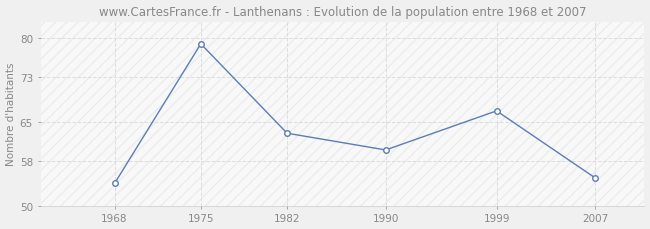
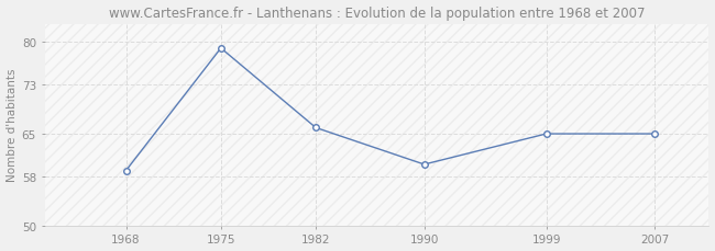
1968: 54 -> 59
1982: 63 -> 66
1999: 67 -> 65
2007: 55 -> 65
